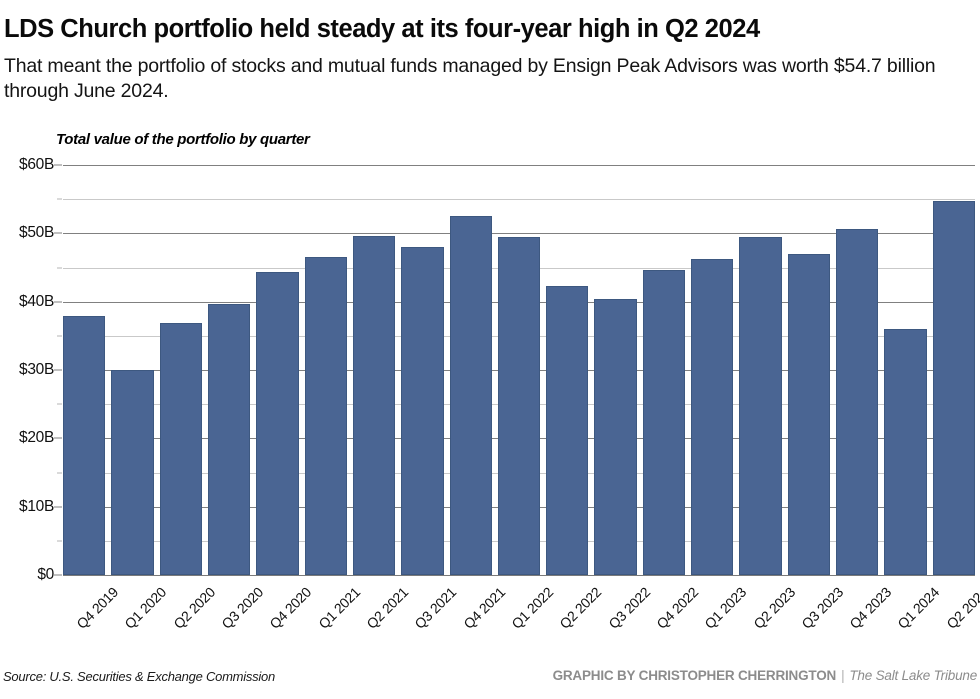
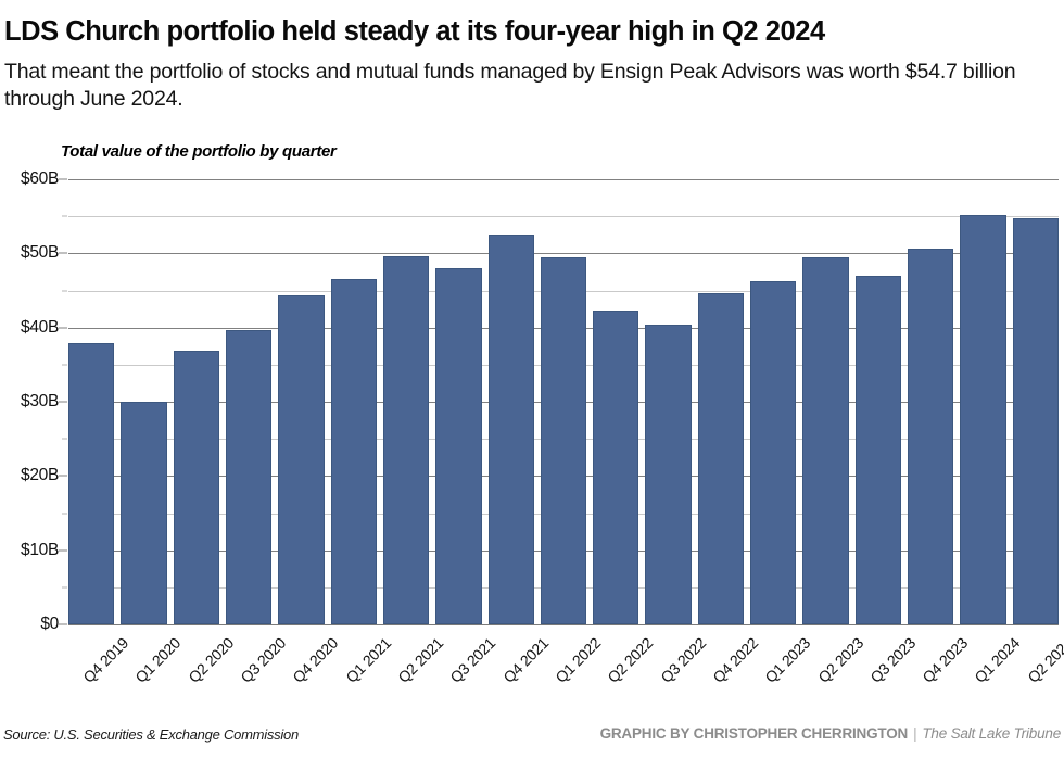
Q1 2024: $36B -> $55B
